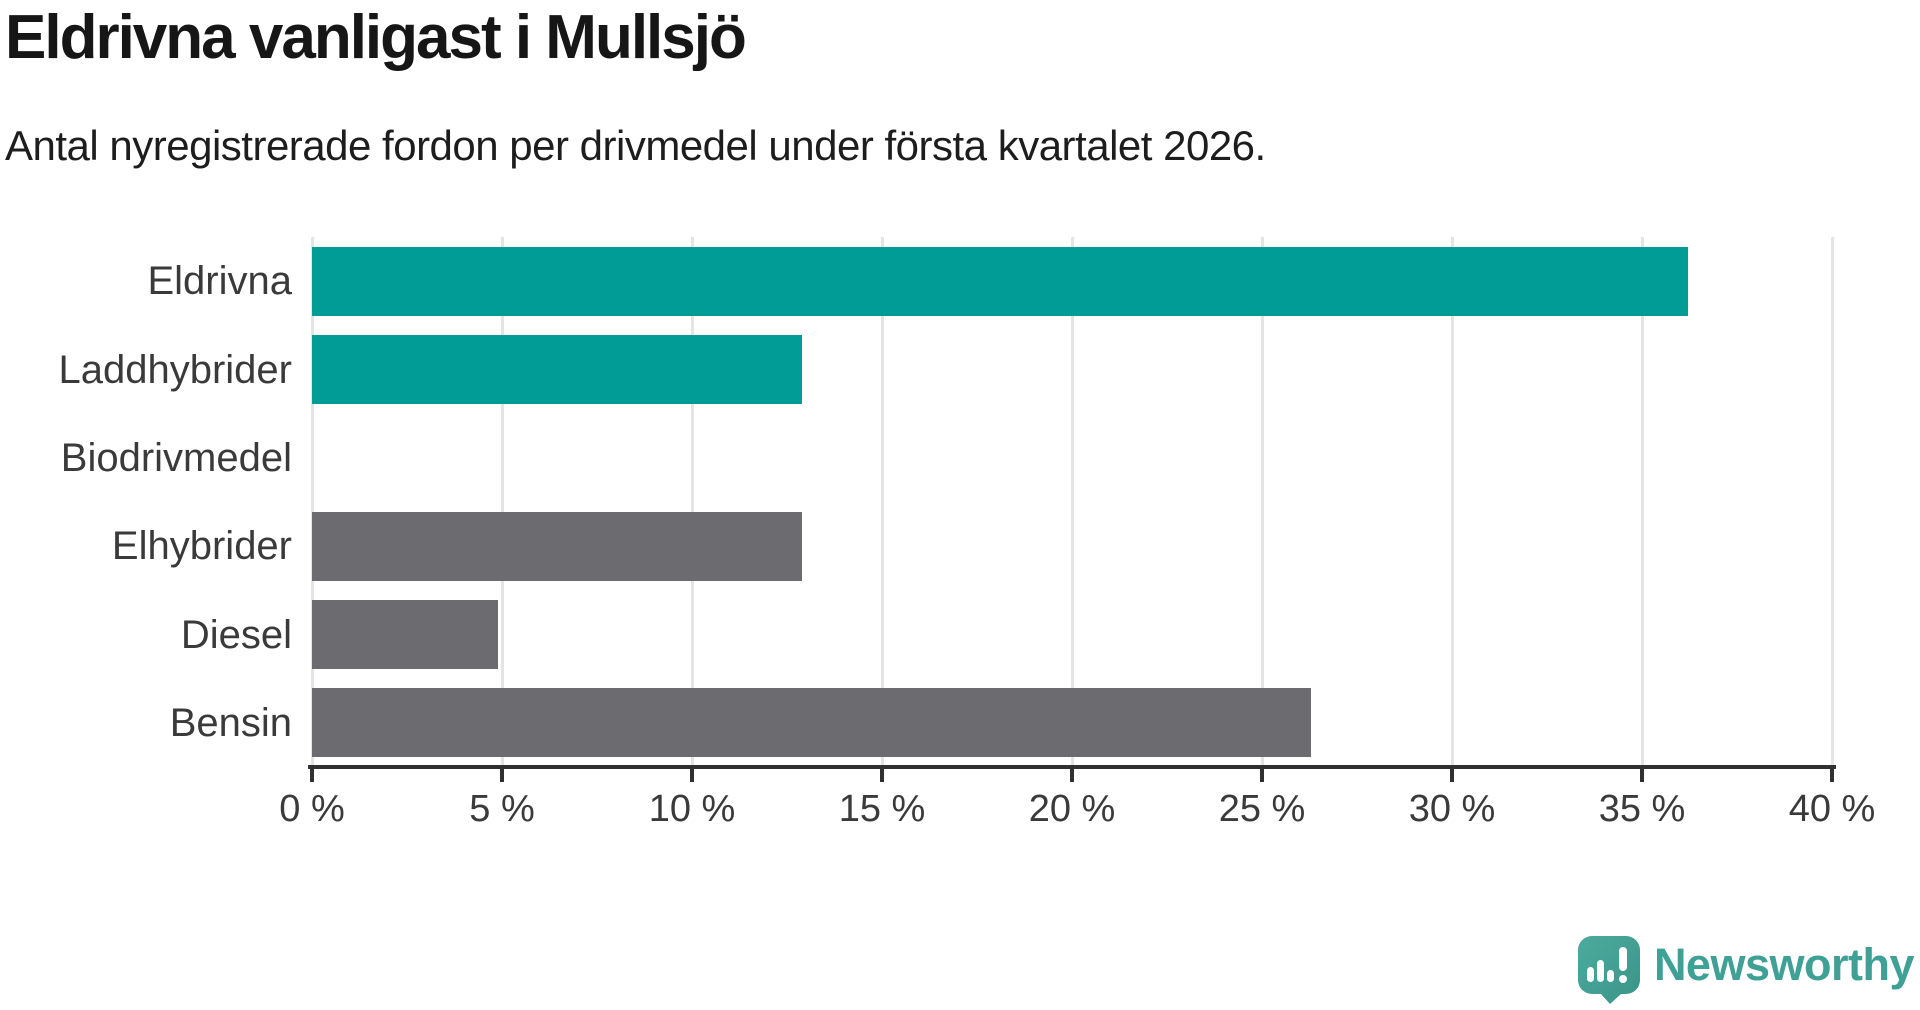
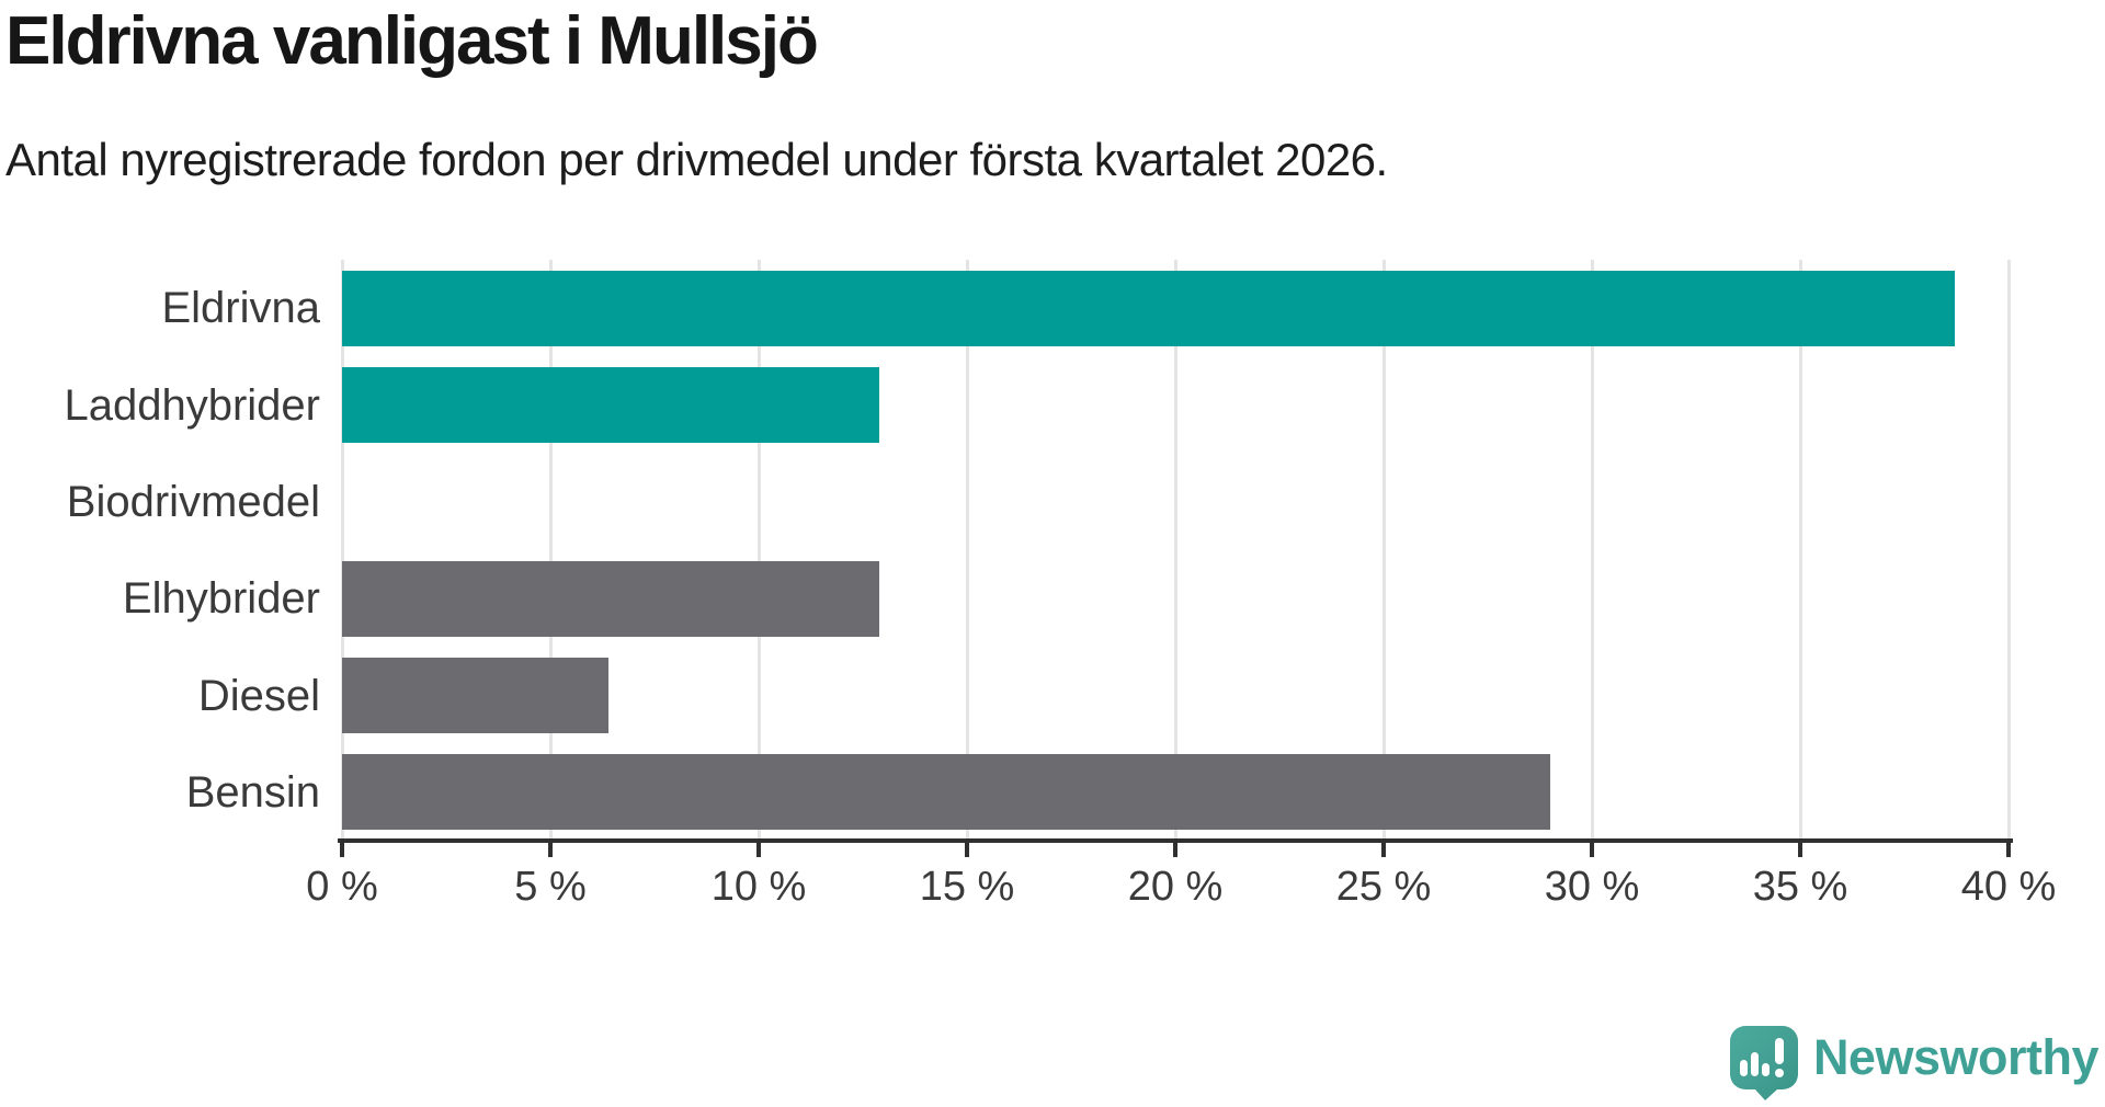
Eldrivna: 36.2% -> 38.7%
Diesel: 4.9% -> 6.4%
Bensin: 26.3% -> 29.0%
